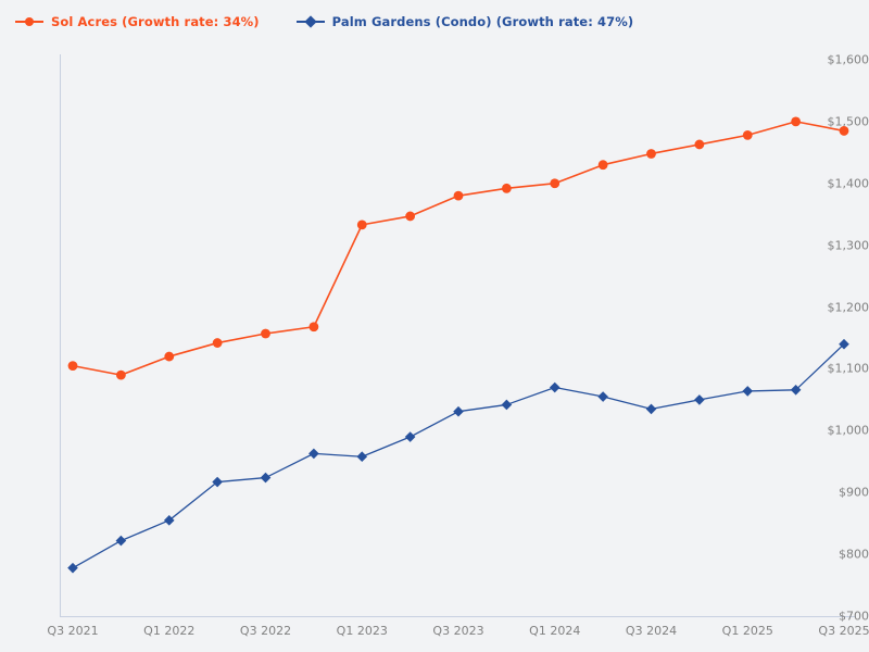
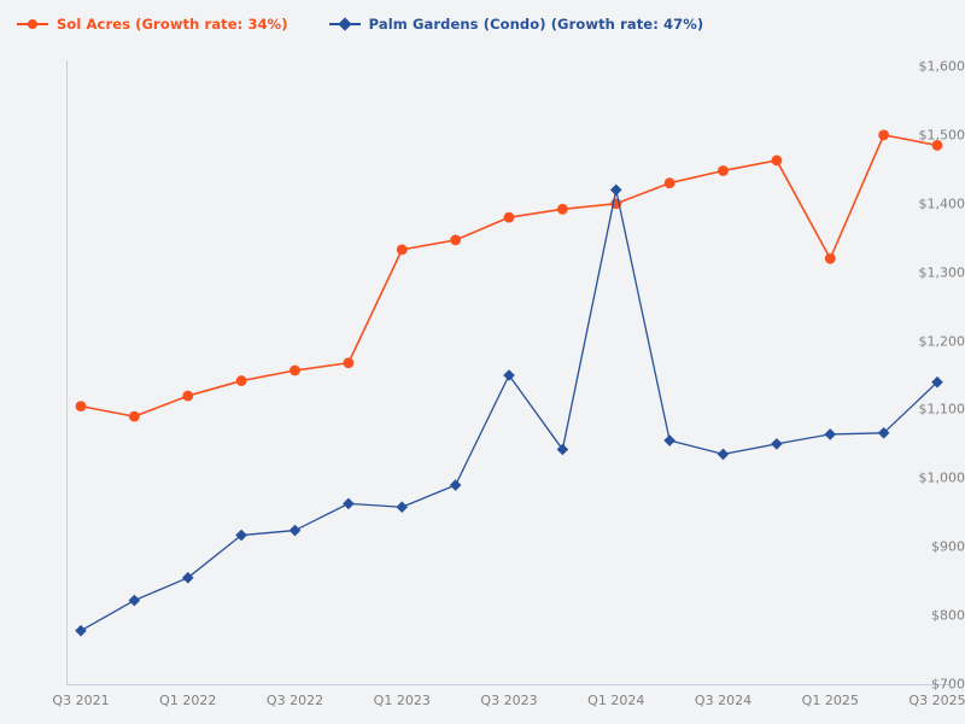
Palm Gardens (Condo) (Growth rate: 47%)/Q3 2023: $1030 -> $1150
Palm Gardens (Condo) (Growth rate: 47%)/Q1 2024: $1070 -> $1420
Sol Acres (Growth rate: 34%)/Q1 2025: $1480 -> $1320
